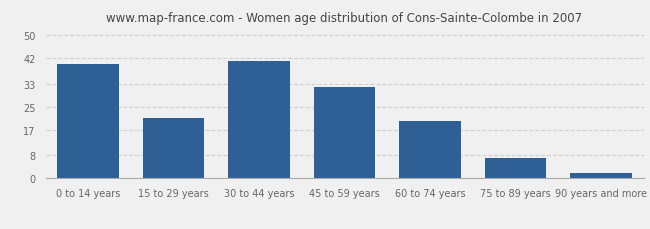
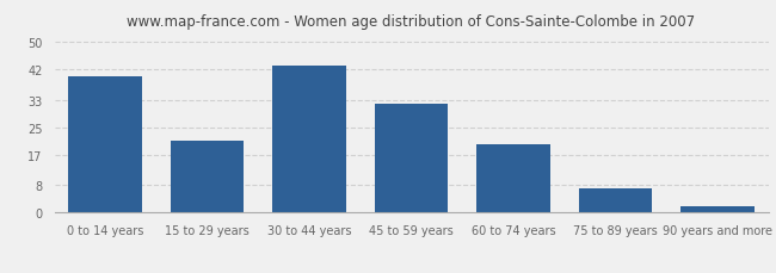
30 to 44 years: 41 -> 43
